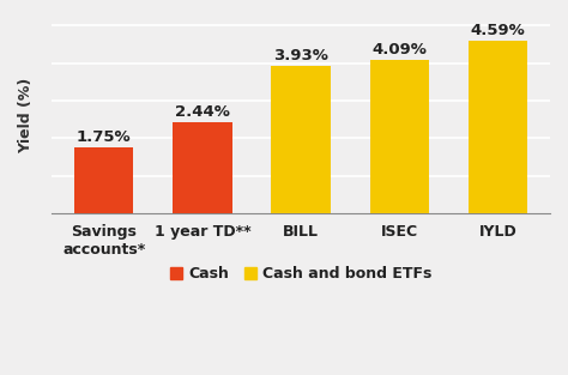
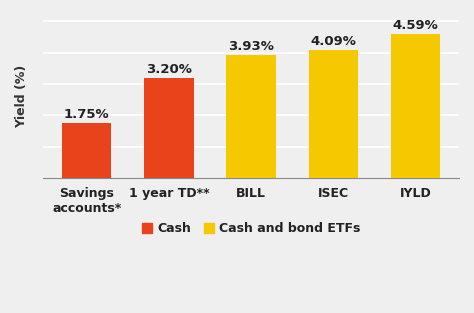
1 year TD**: 2.44% -> 3.20%
